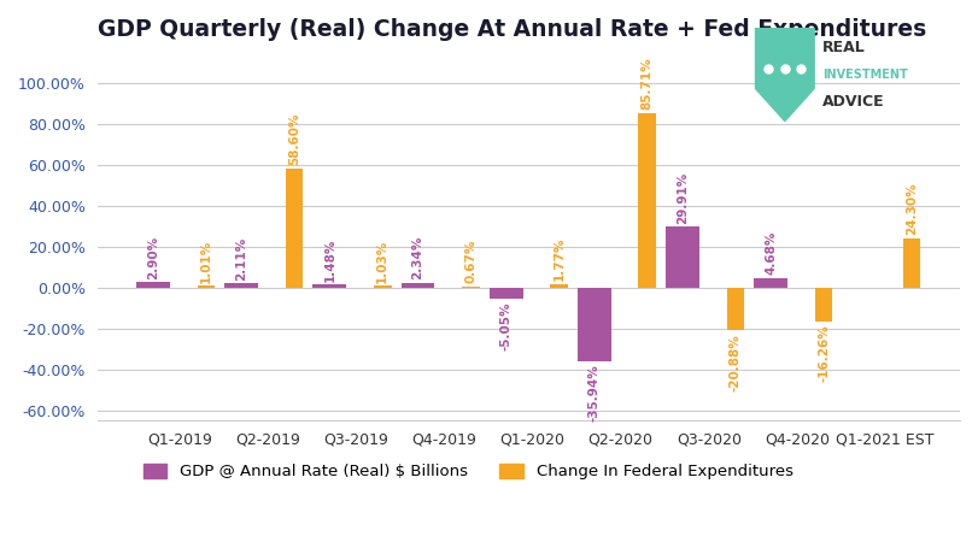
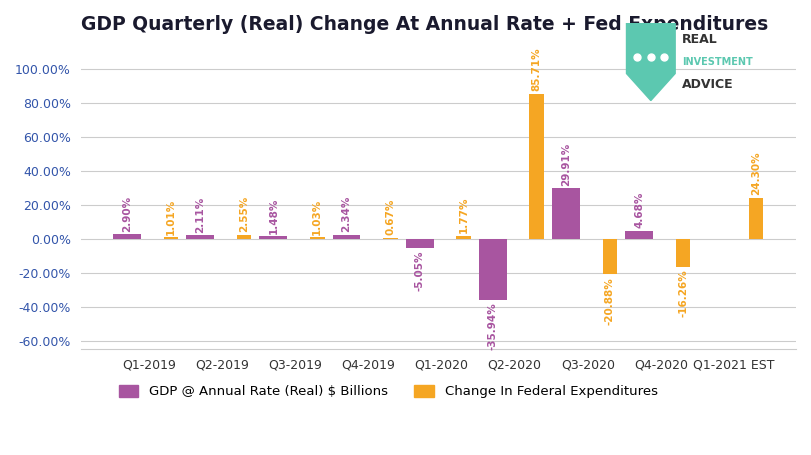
Change In Federal Expenditures/Q2-2019: 58.60% -> 2.55%
